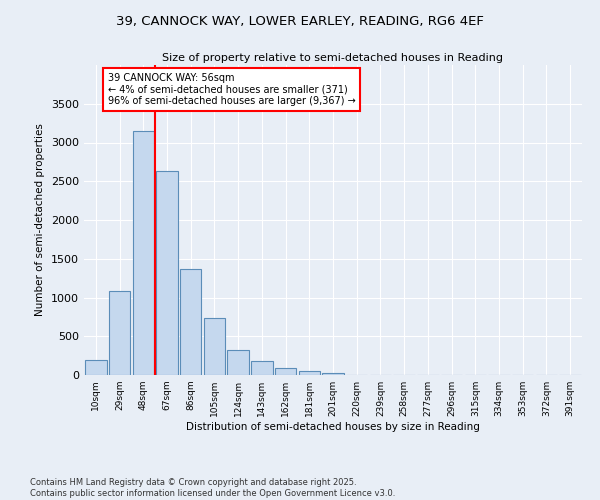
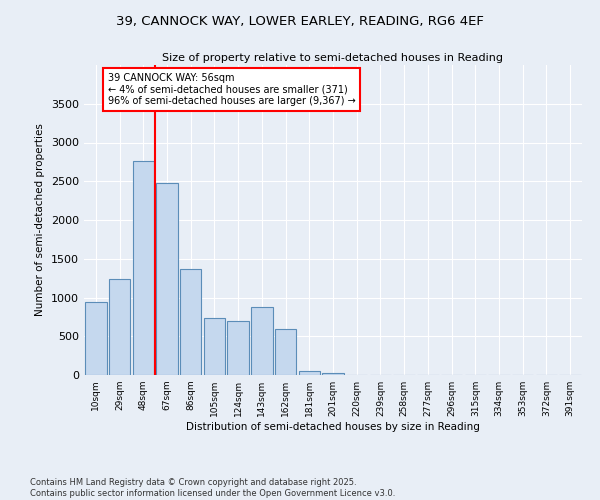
10sqm: 200 -> 940
29sqm: 1080 -> 1240
48sqm: 3150 -> 2760
67sqm: 2630 -> 2480
124sqm: 320 -> 700
143sqm: 180 -> 880
162sqm: 80 -> 600
